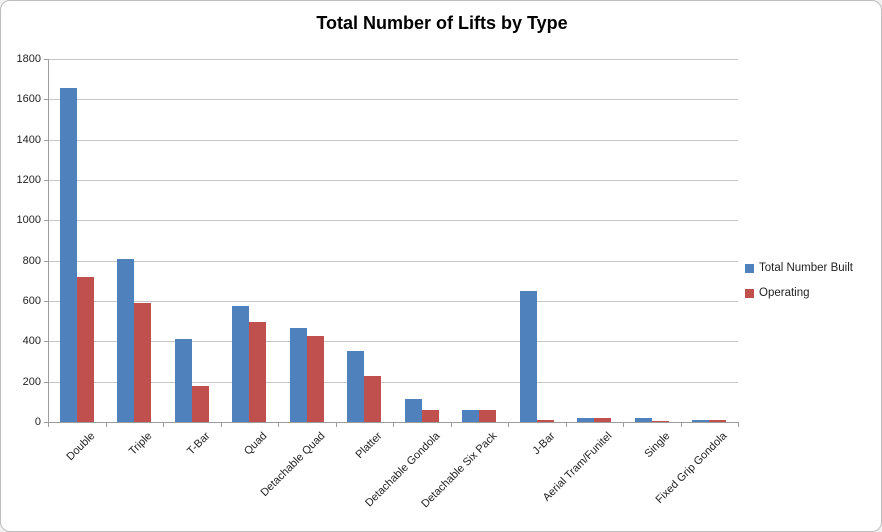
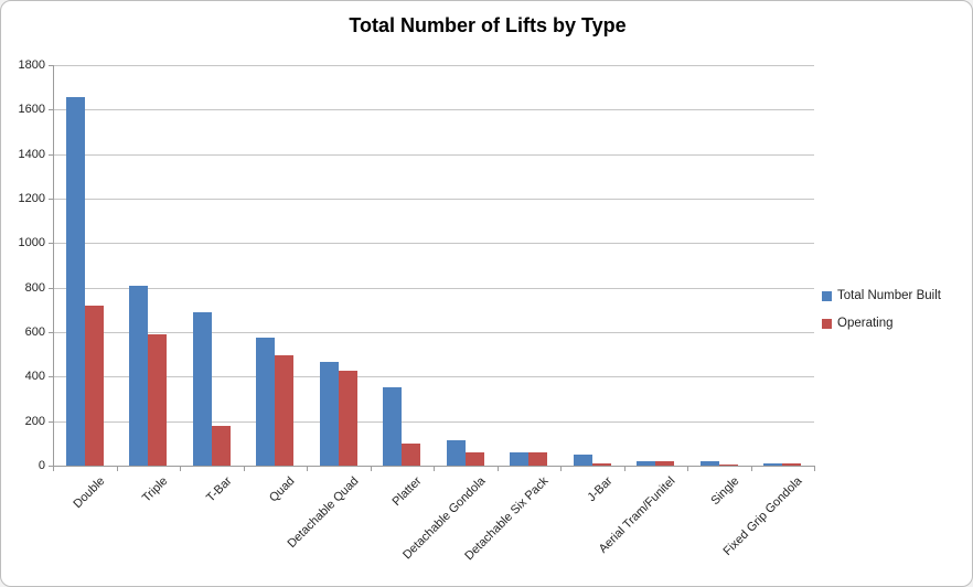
Total Number Built/T-Bar: 410 -> 690
Operating/Platter: 230 -> 100
Total Number Built/J-Bar: 650 -> 50
